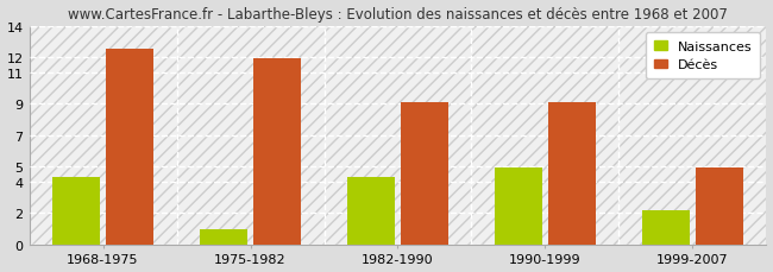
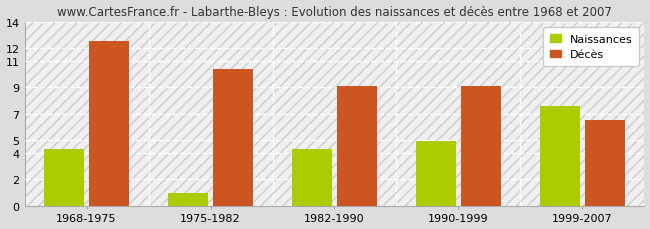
Décès/1975-1982: 11.9 -> 10.4
Naissances/1999-2007: 2.2 -> 7.6
Décès/1999-2007: 4.9 -> 6.5
